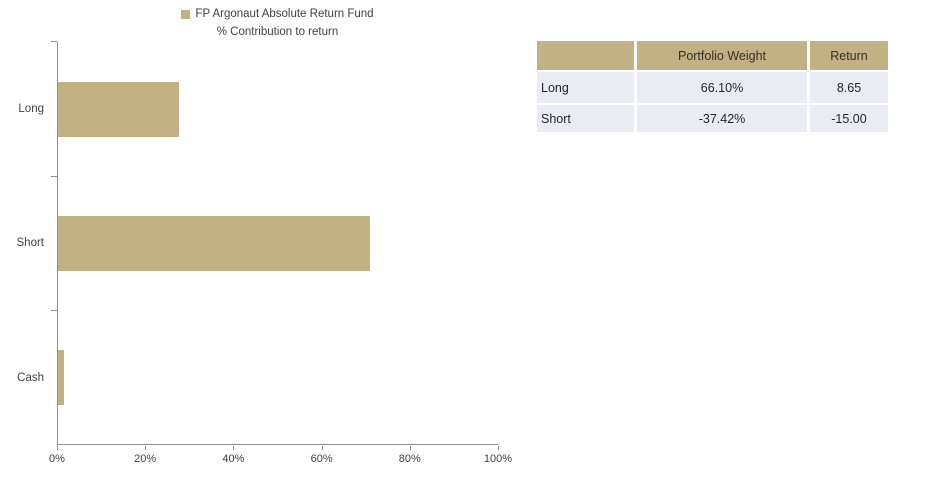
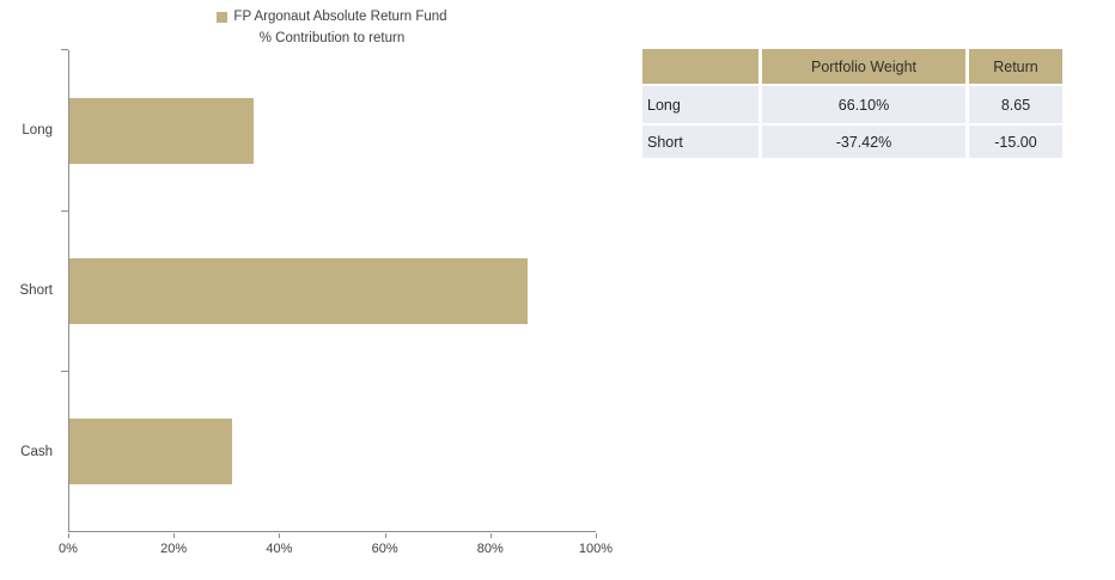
Long: 28% -> 35%
Short: 71% -> 87%
Cash: 1% -> 31%
